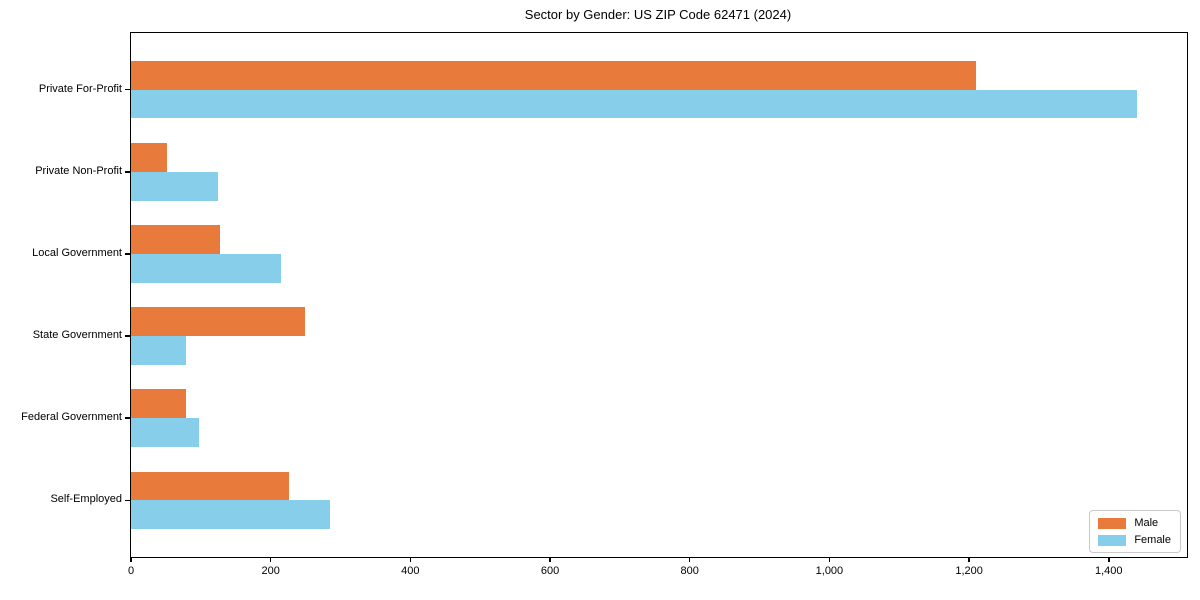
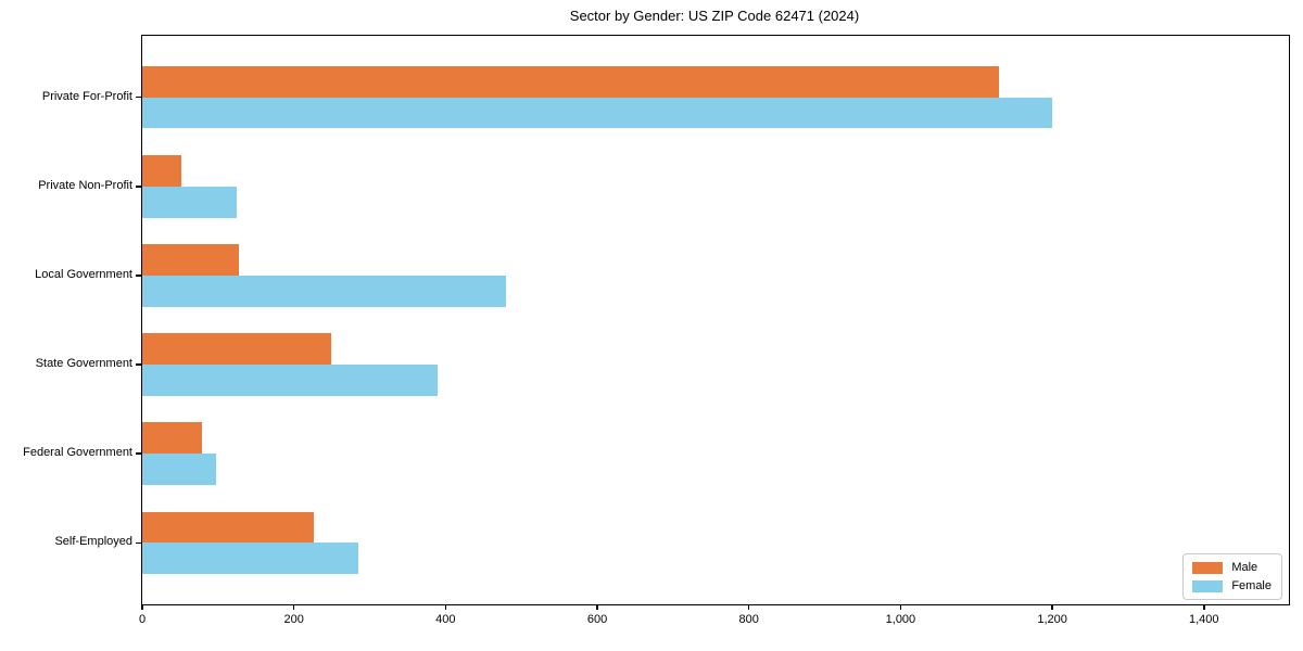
Male/Private For-Profit: 1210 -> 1130
Female/Private For-Profit: 1440 -> 1200
Female/Local Government: 220 -> 480
Female/State Government: 80 -> 390
